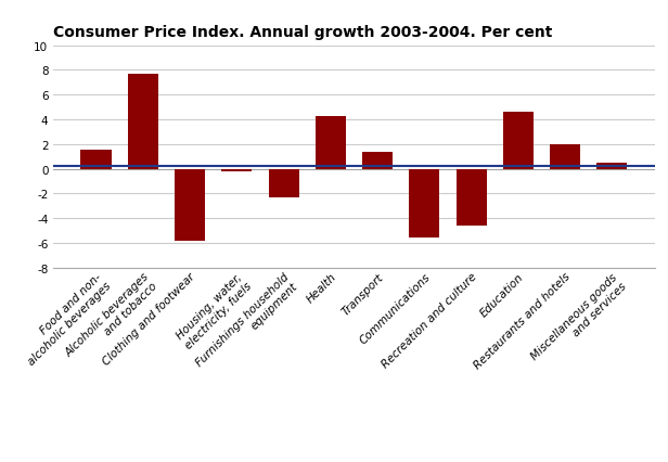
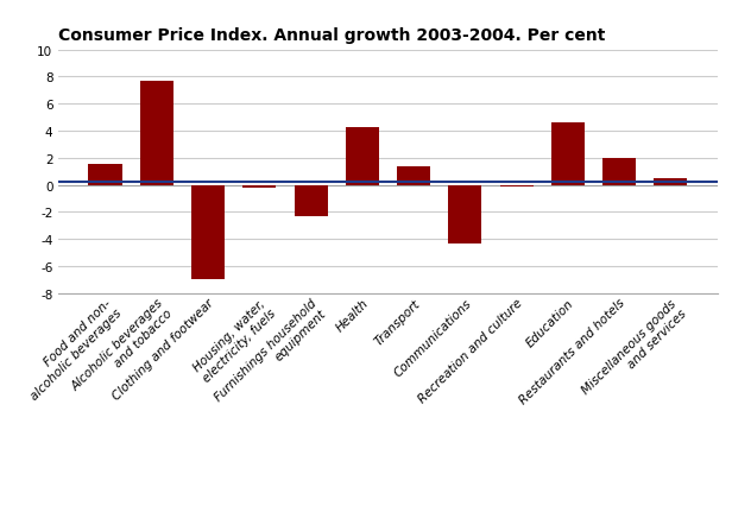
Clothing and footwear: -5.8 -> -7.0
Communications: -5.6 -> -4.3
Recreation and culture: -4.6 -> -0.1
